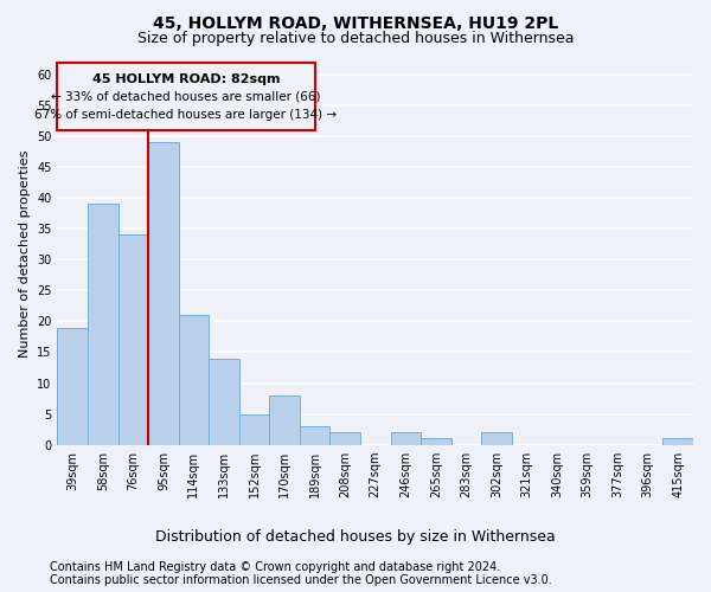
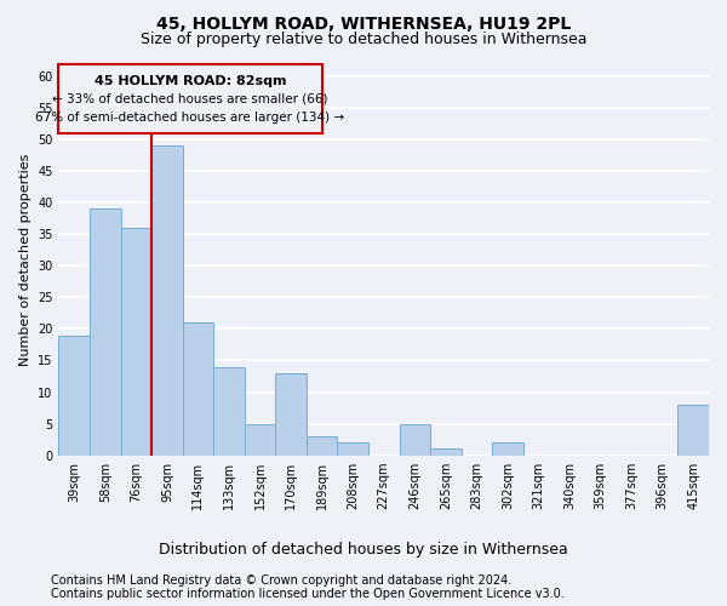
76sqm: 34 -> 36
170sqm: 8 -> 13
246sqm: 2 -> 5
415sqm: 1 -> 8
